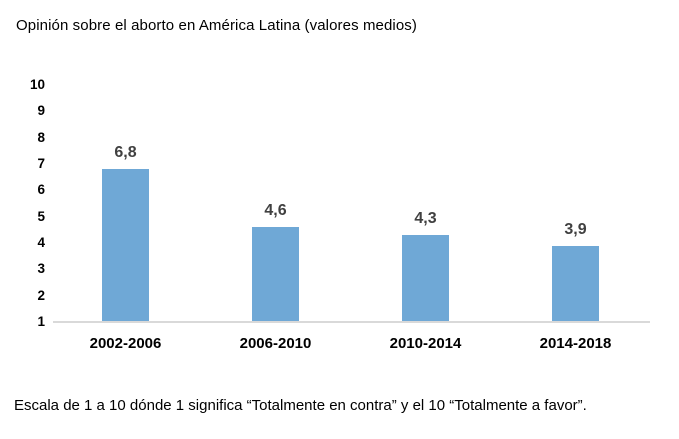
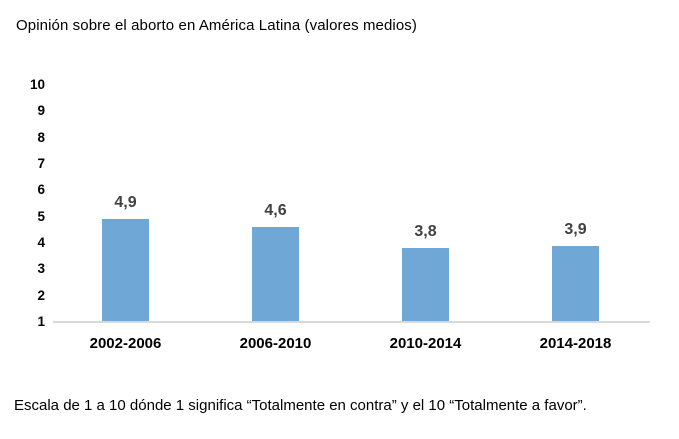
2002-2006: 6,8 -> 4,9
2010-2014: 4,3 -> 3,8
